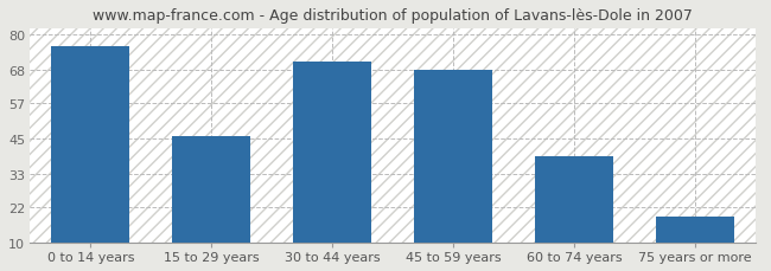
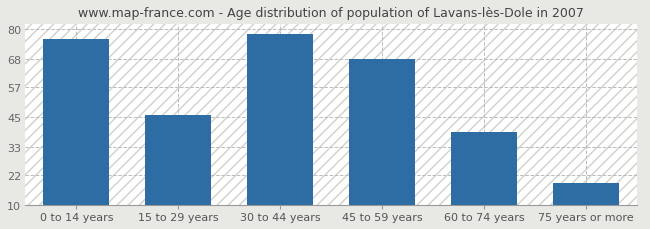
30 to 44 years: 71 -> 78
